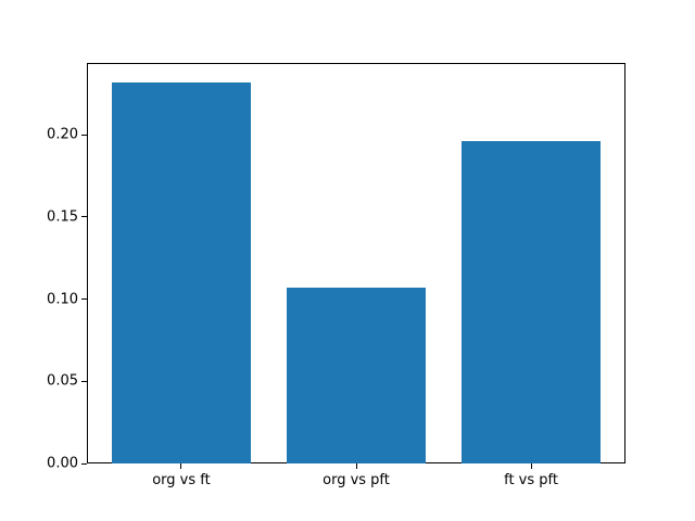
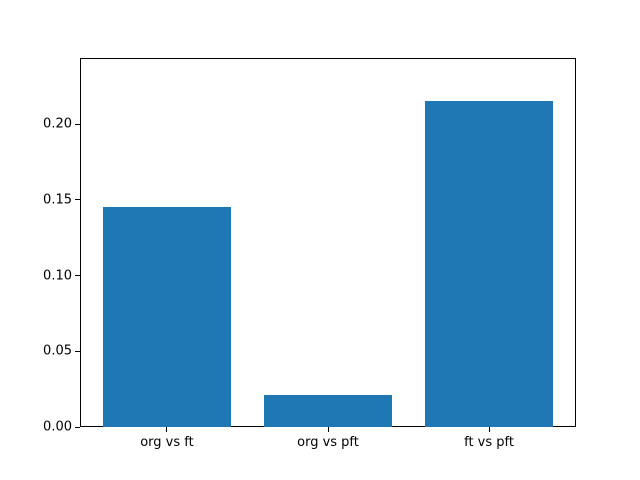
org vs ft: 0.232 -> 0.145
org vs pft: 0.107 -> 0.021
ft vs pft: 0.196 -> 0.215
